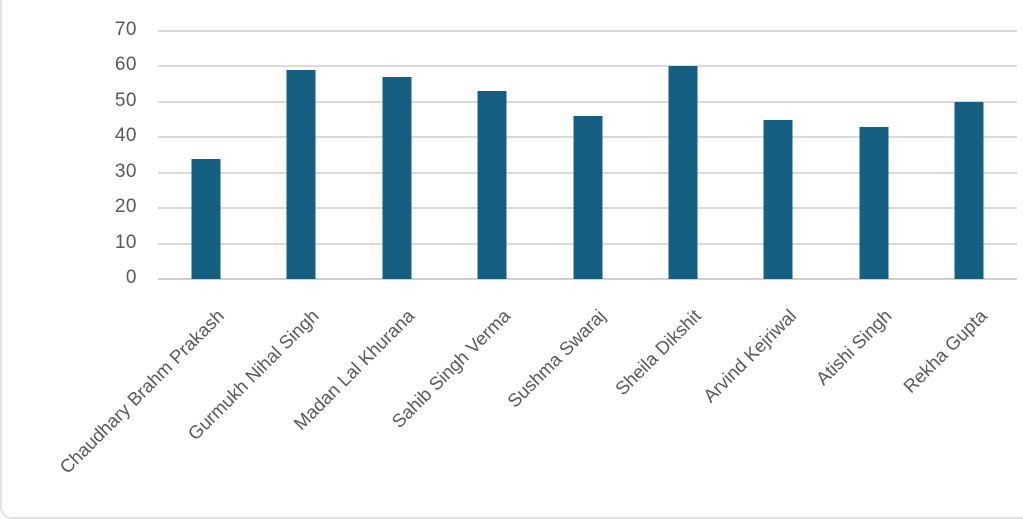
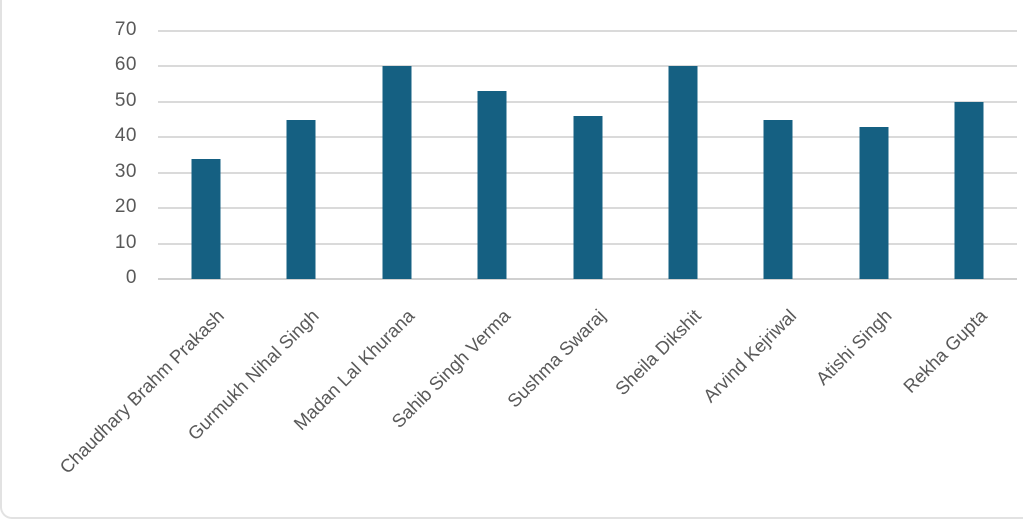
Gurmukh Nihal Singh: 59 -> 45
Madan Lal Khurana: 57 -> 60
